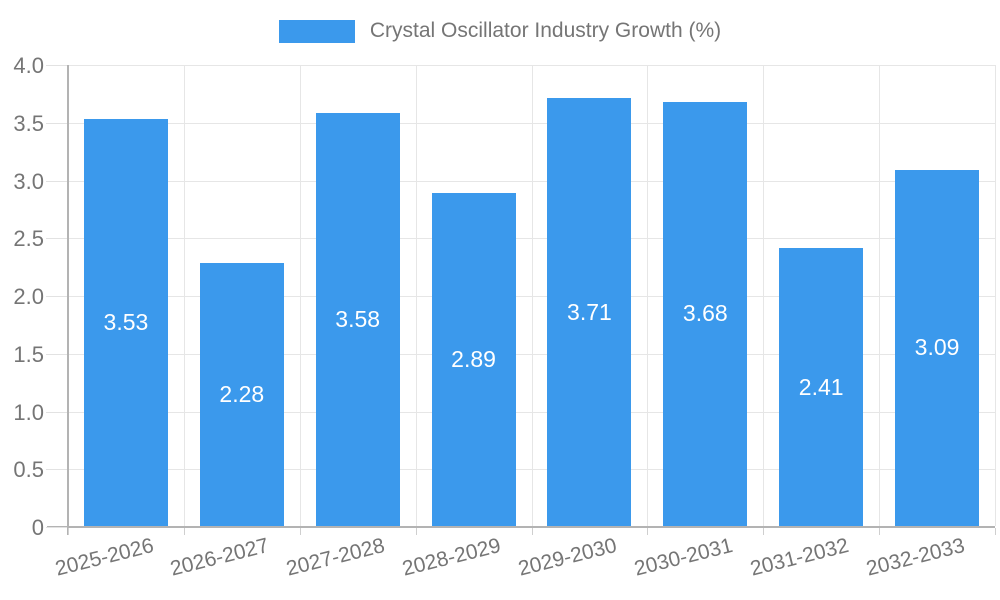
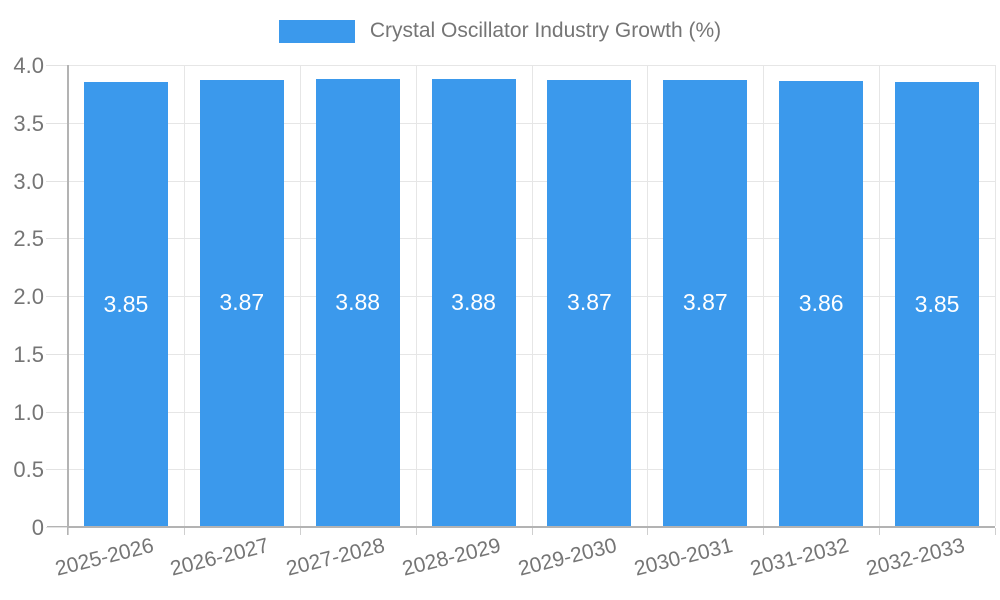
2025-2026: 3.53 -> 3.85
2026-2027: 2.28 -> 3.87
2027-2028: 3.58 -> 3.88
2028-2029: 2.89 -> 3.88
2029-2030: 3.71 -> 3.87
2030-2031: 3.68 -> 3.87
2031-2032: 2.41 -> 3.86
2032-2033: 3.09 -> 3.85
